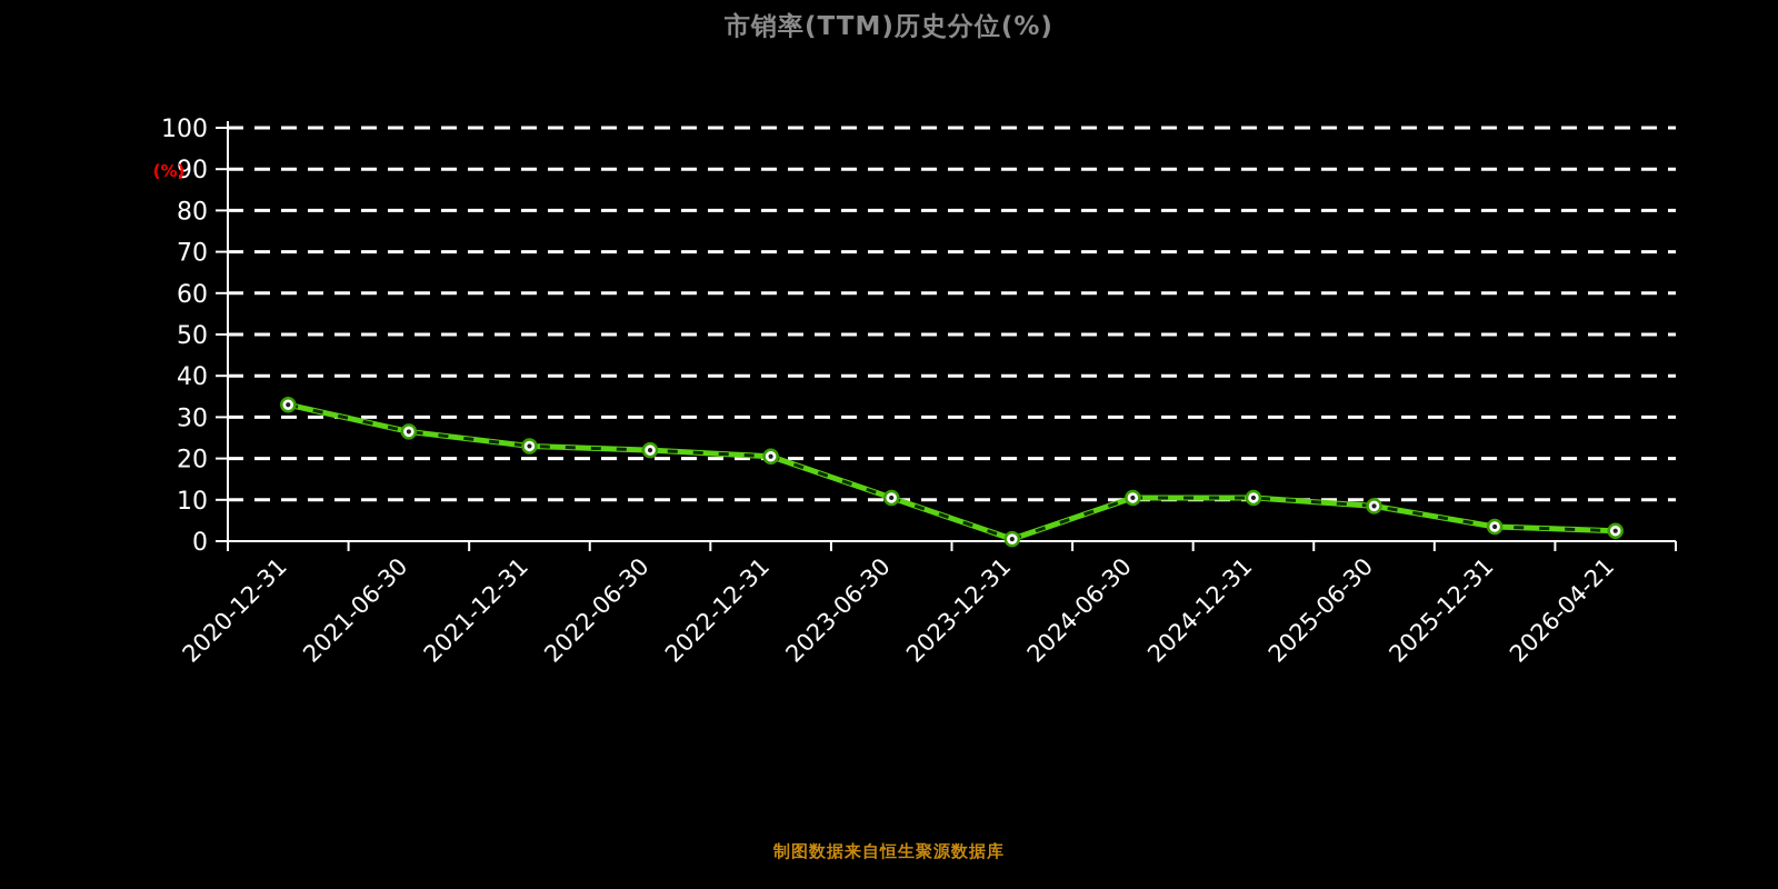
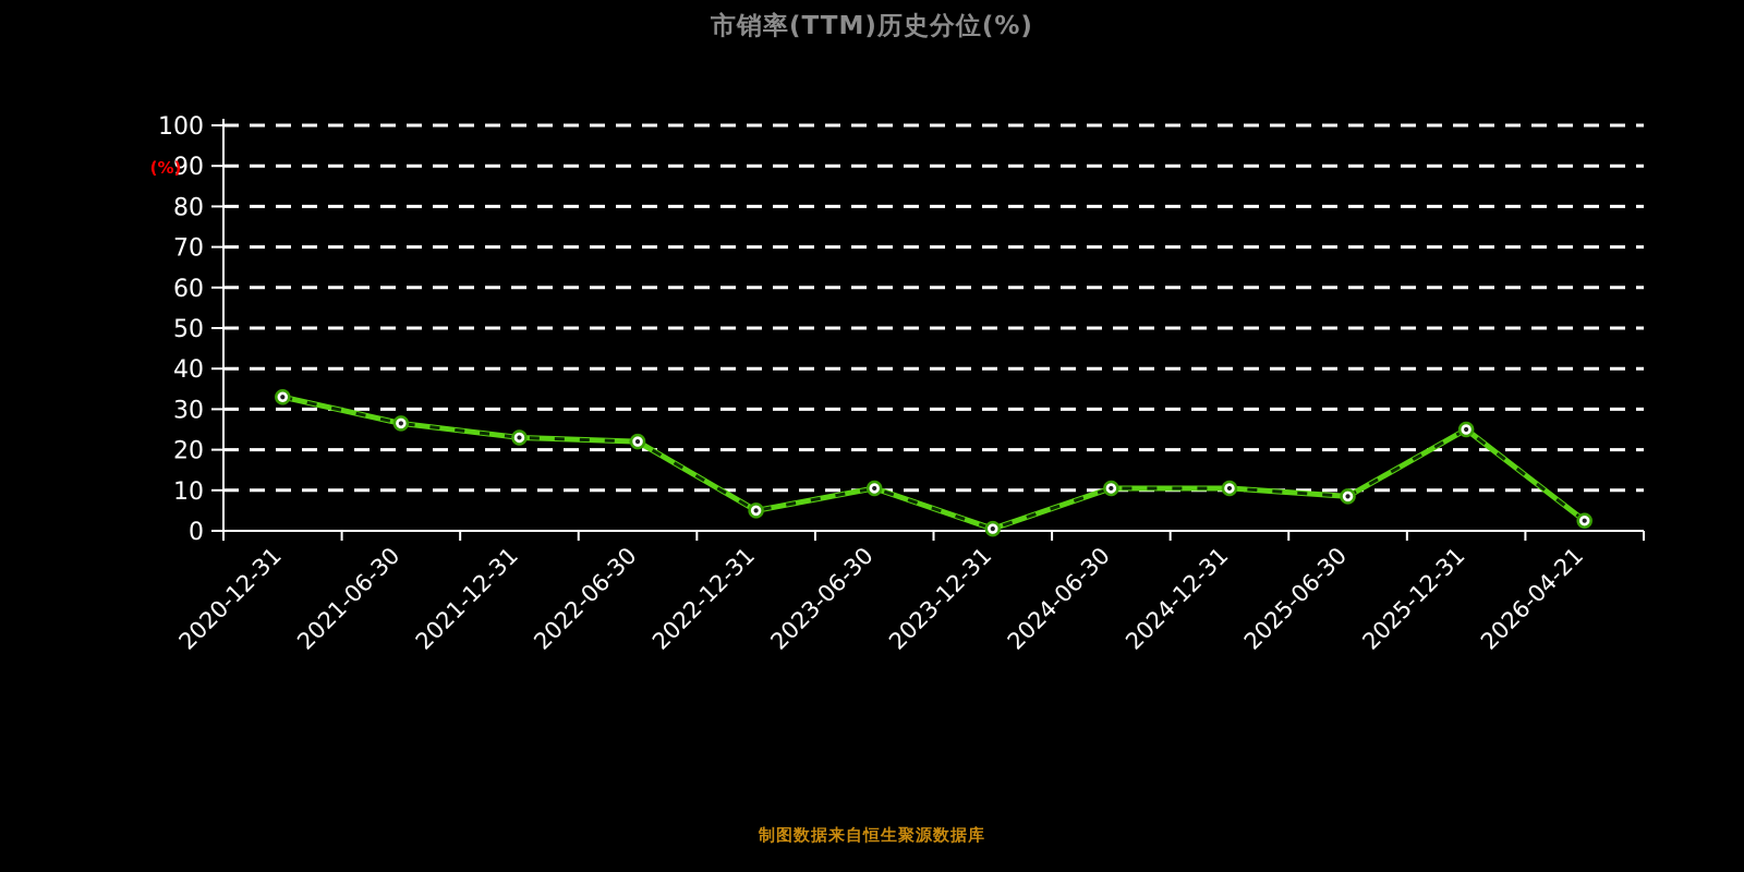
2022-12-31: 20 -> 5
2025-12-31: 4 -> 25
